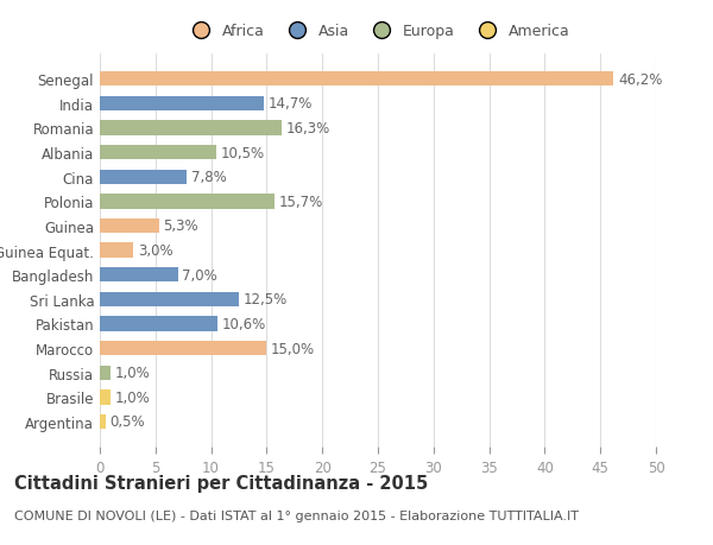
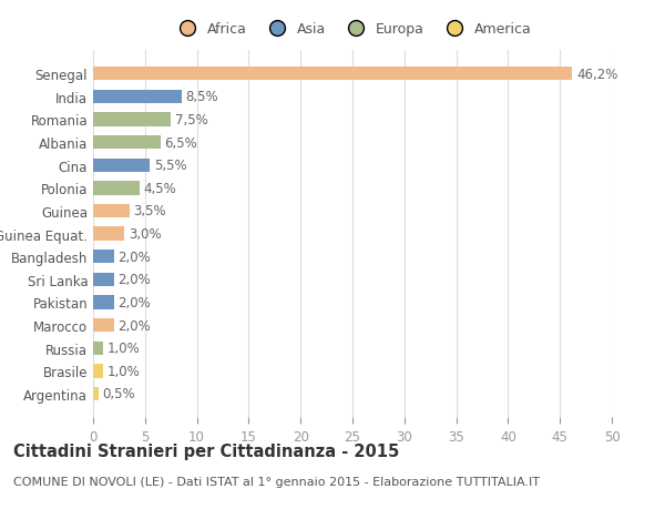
India: 14,7% -> 8,5%
Romania: 16,3% -> 7,5%
Albania: 10,5% -> 6,5%
Cina: 7,8% -> 5,5%
Polonia: 15,7% -> 4,5%
Guinea: 5,3% -> 3,5%
Bangladesh: 7,0% -> 2,0%
Sri Lanka: 12,5% -> 2,0%
Pakistan: 10,6% -> 2,0%
Marocco: 15,0% -> 2,0%
